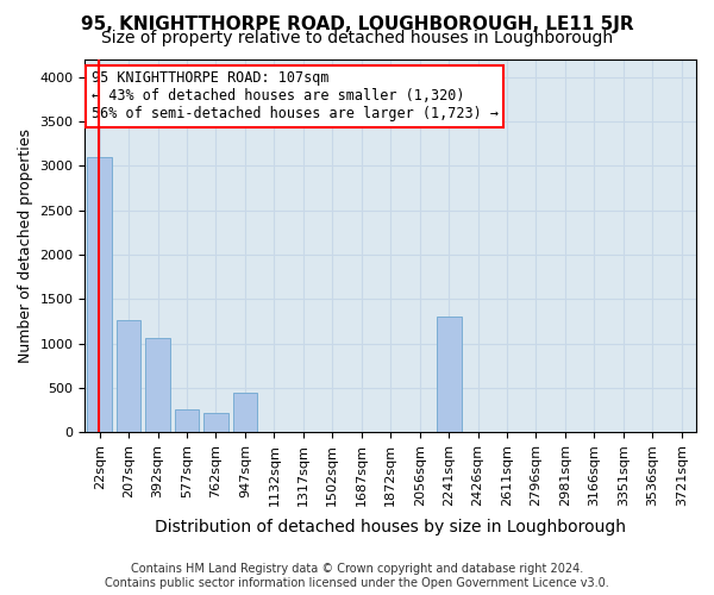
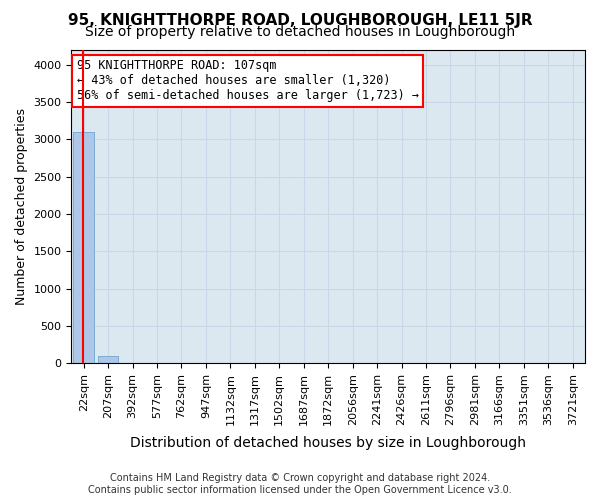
207sqm: 1260 -> 100
392sqm: 1060 -> 0
577sqm: 260 -> 0
762sqm: 220 -> 0
947sqm: 440 -> 0
2241sqm: 1300 -> 0
